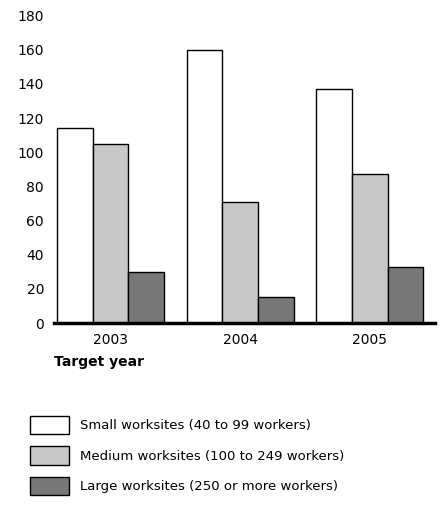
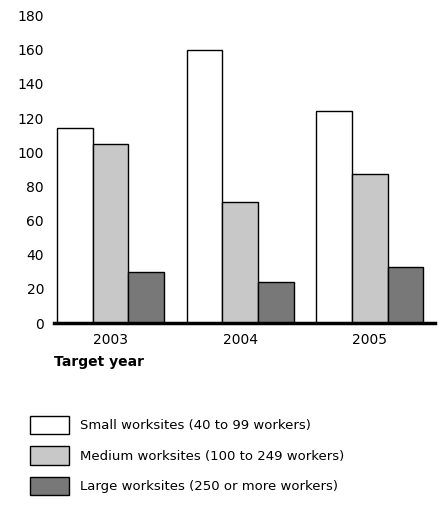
Large worksites (250 or more workers)/2004: 15 -> 24
Small worksites (40 to 99 workers)/2005: 137 -> 124
